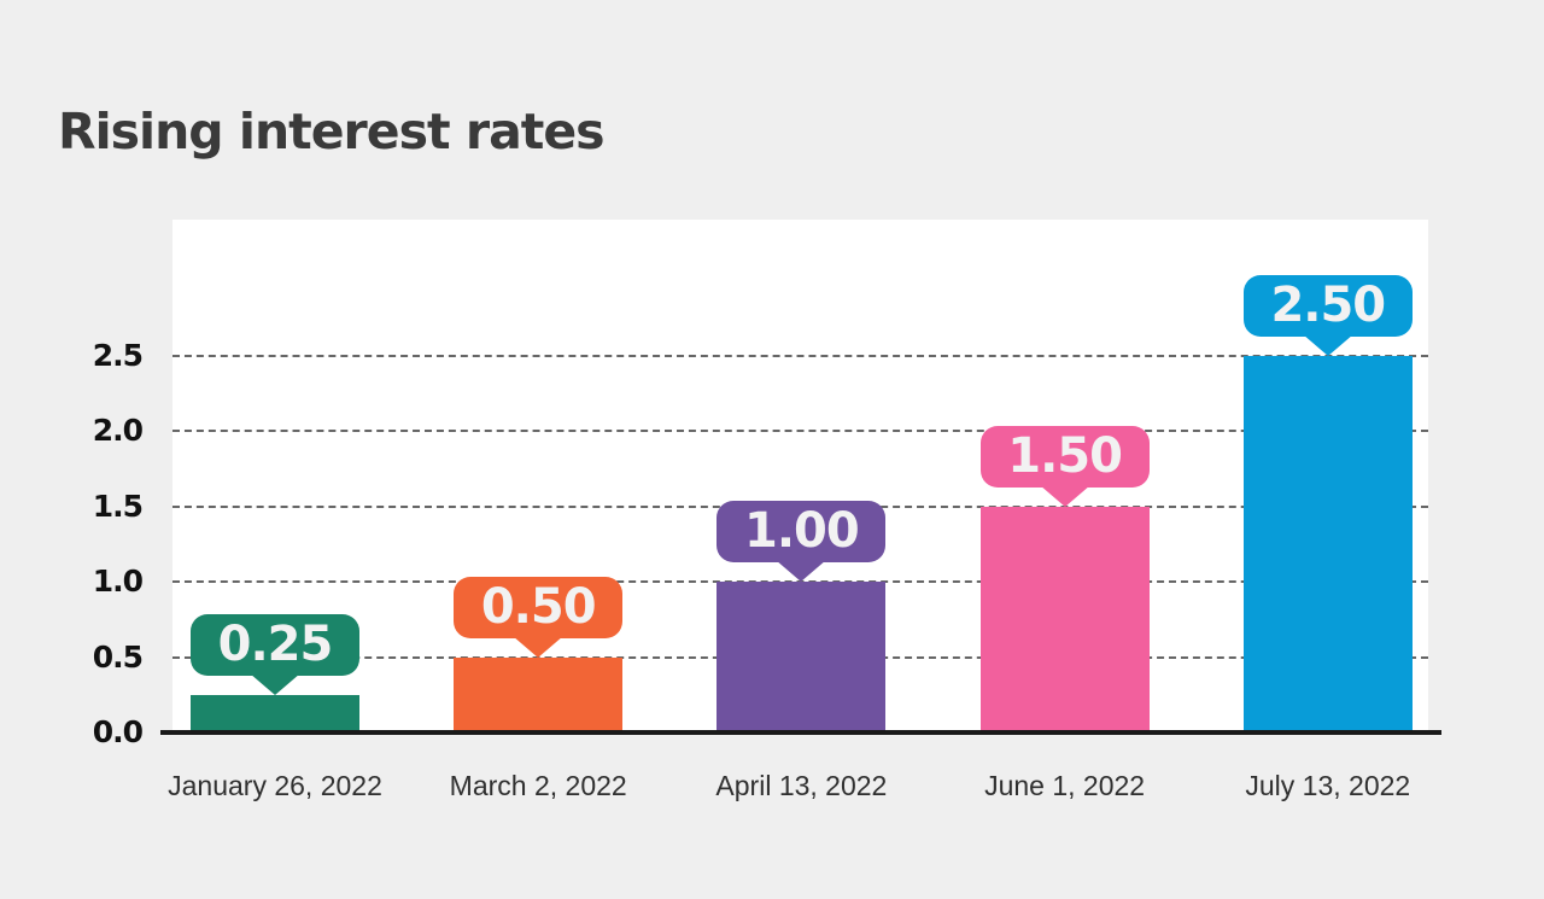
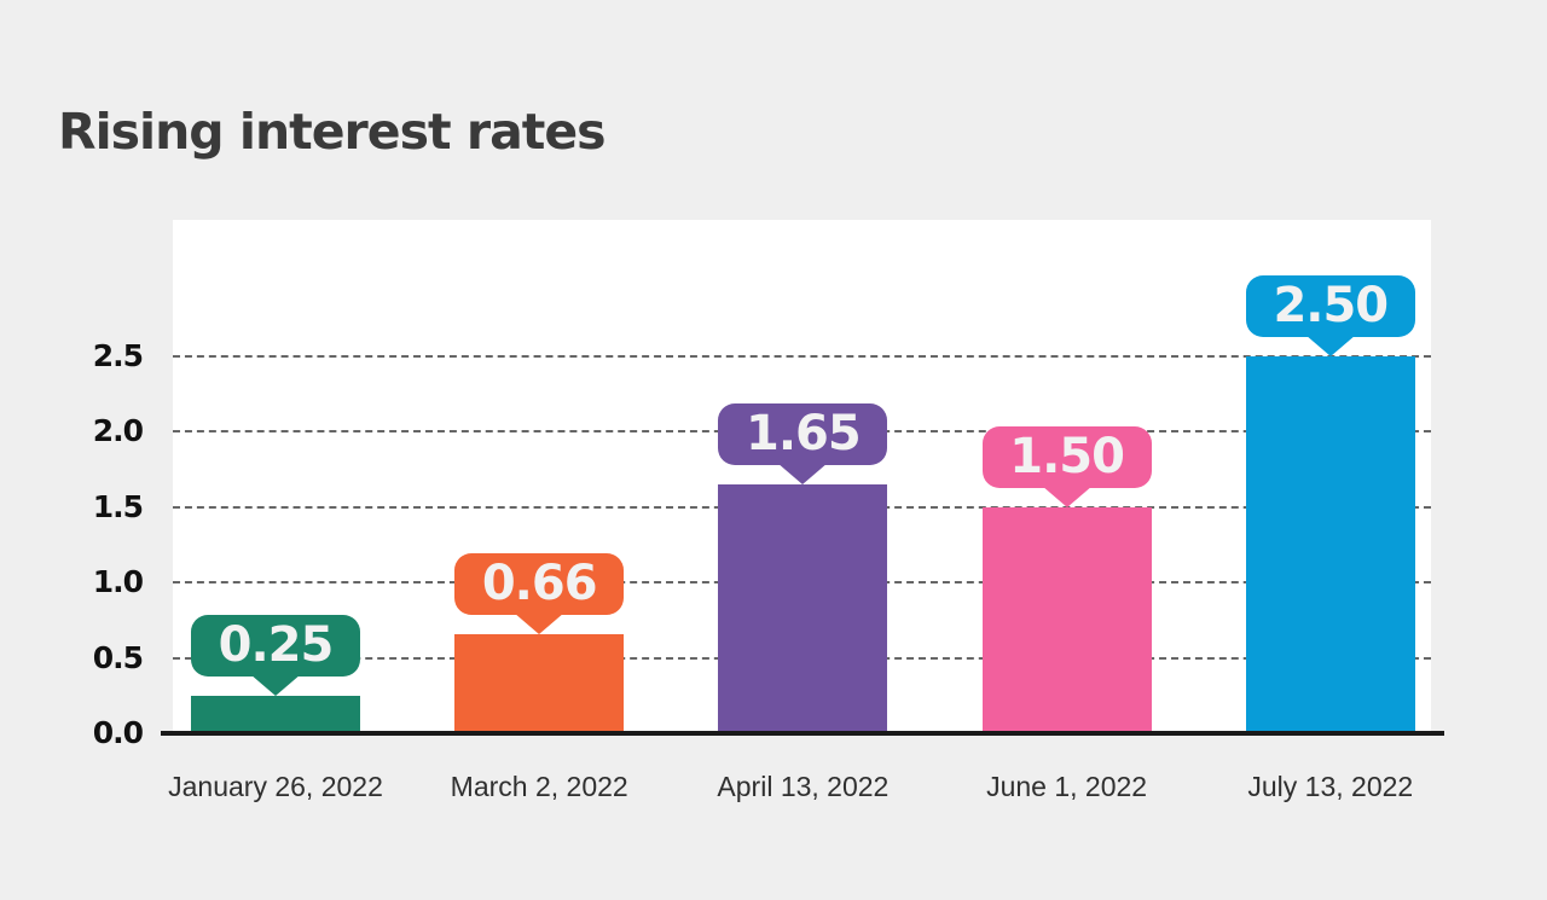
March 2, 2022: 0.50 -> 0.66
April 13, 2022: 1.00 -> 1.65
